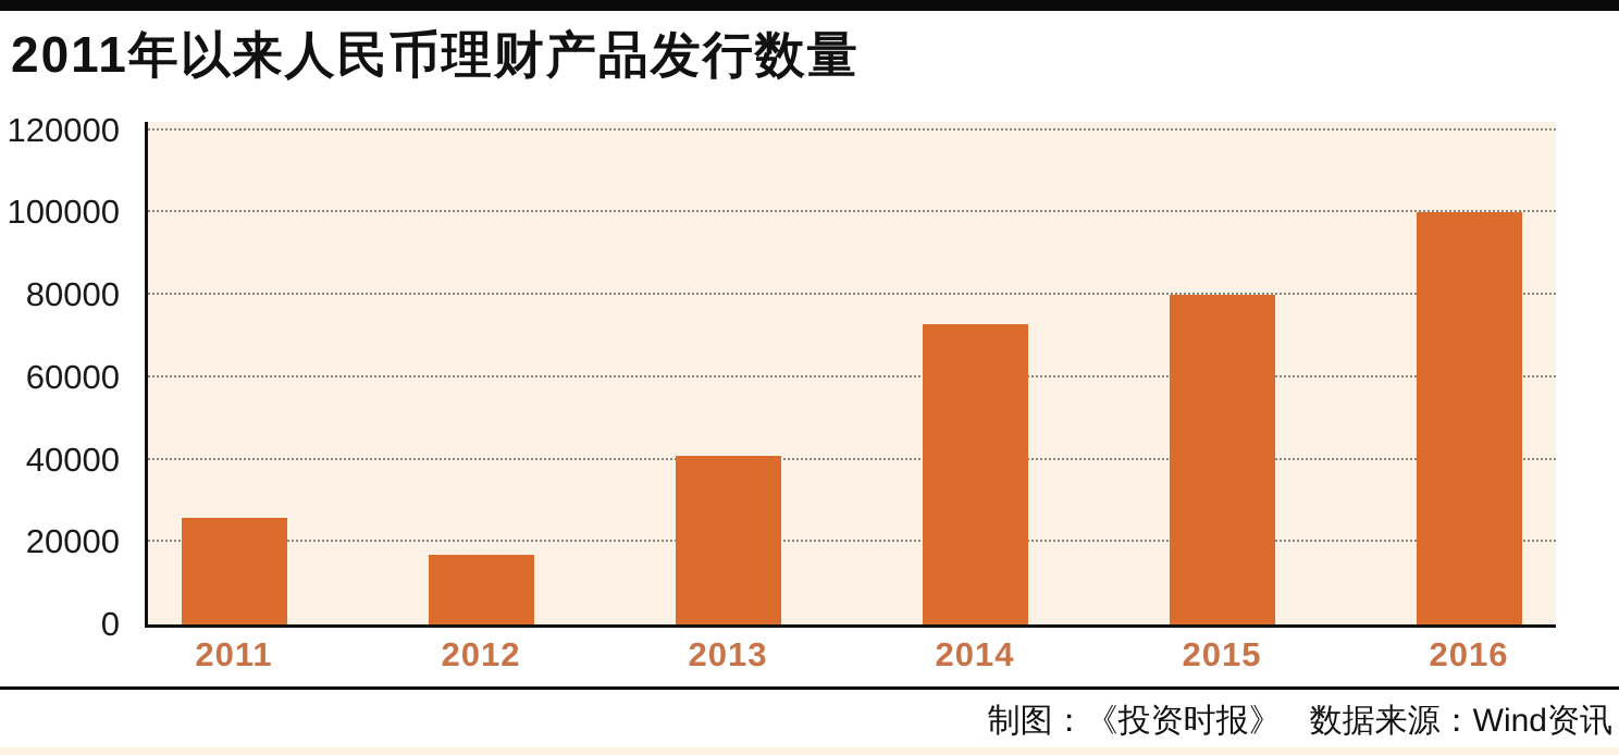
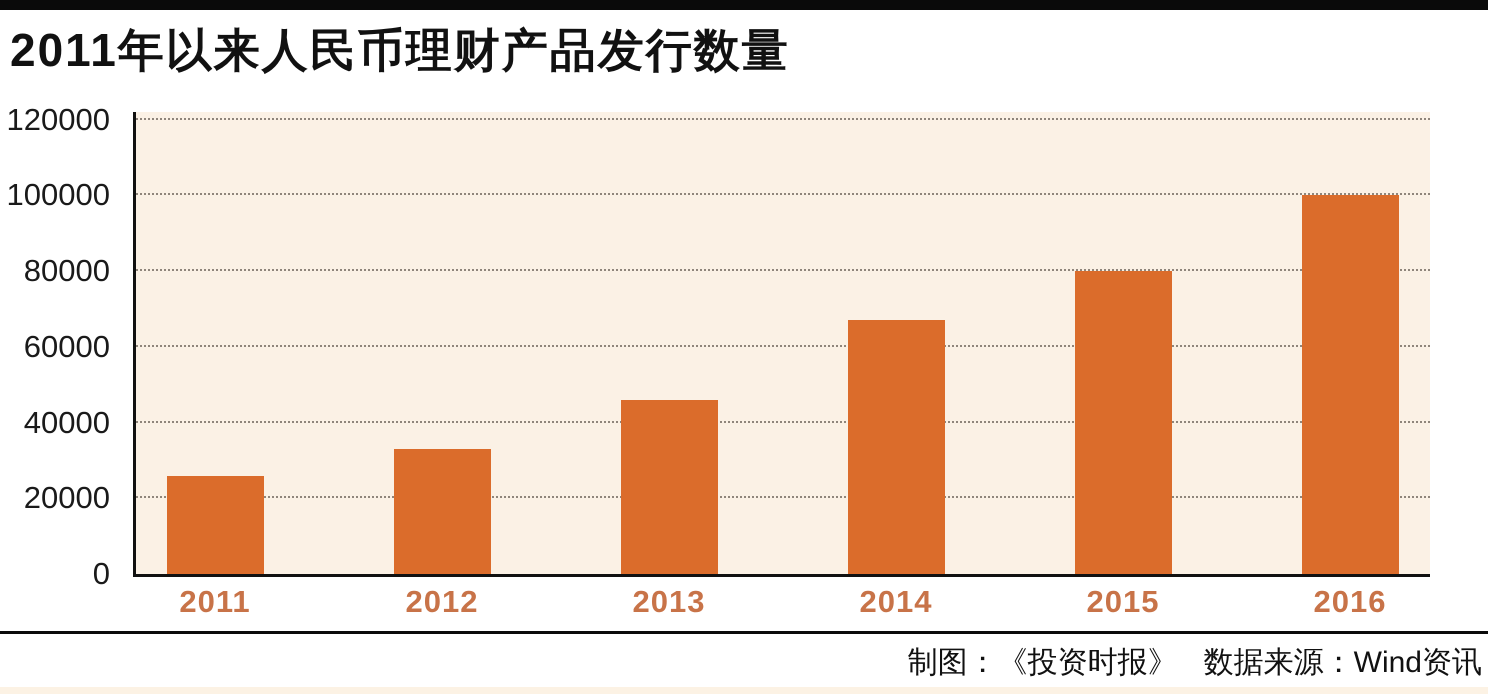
2012: 17000 -> 33000
2013: 41000 -> 46000
2014: 73000 -> 67000
